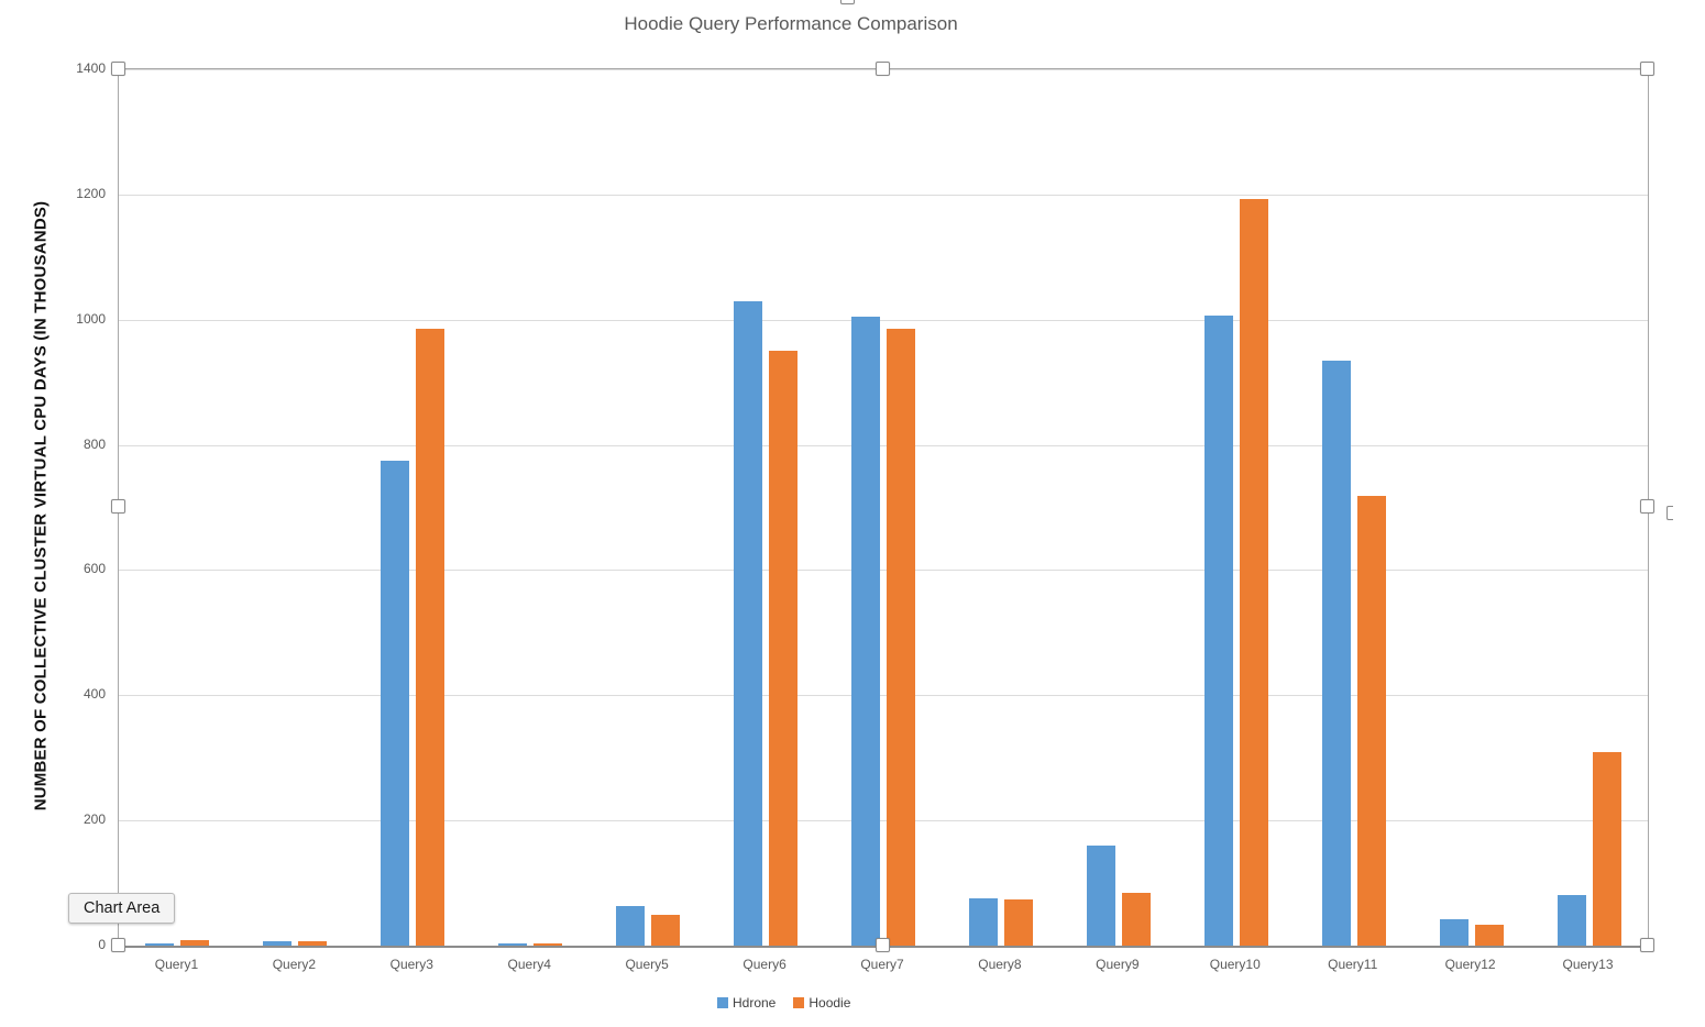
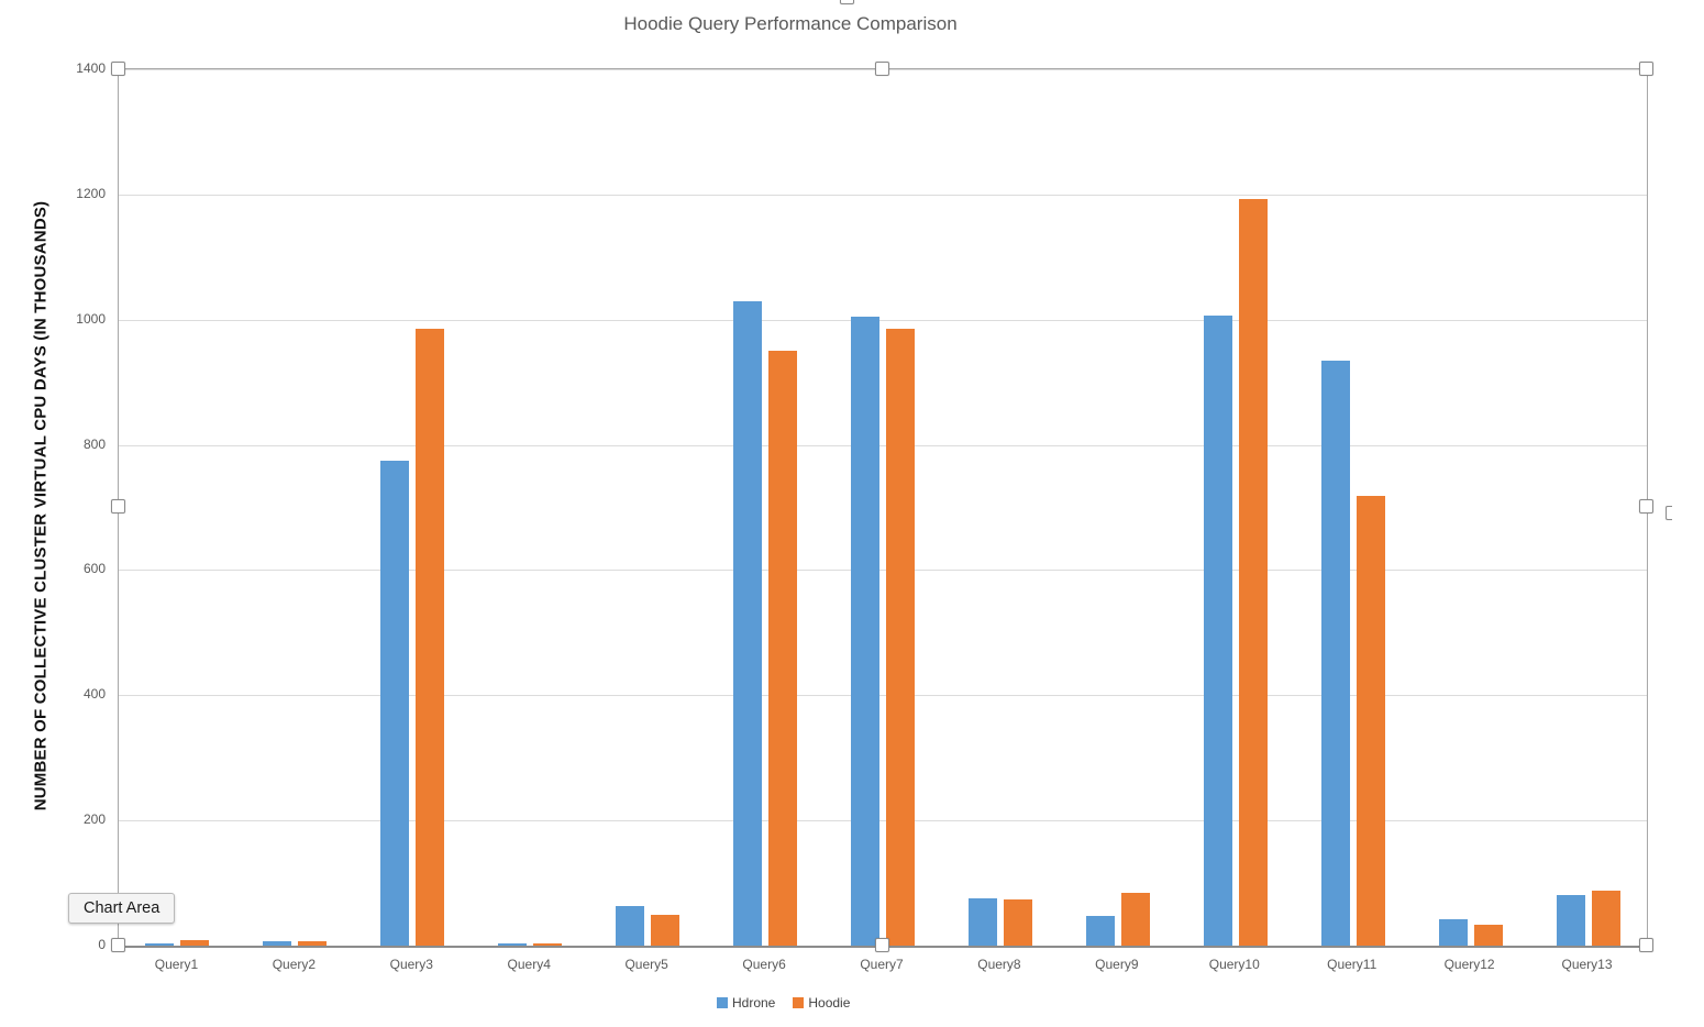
Hdrone/Query9: 160 -> 50
Hoodie/Query13: 310 -> 90
